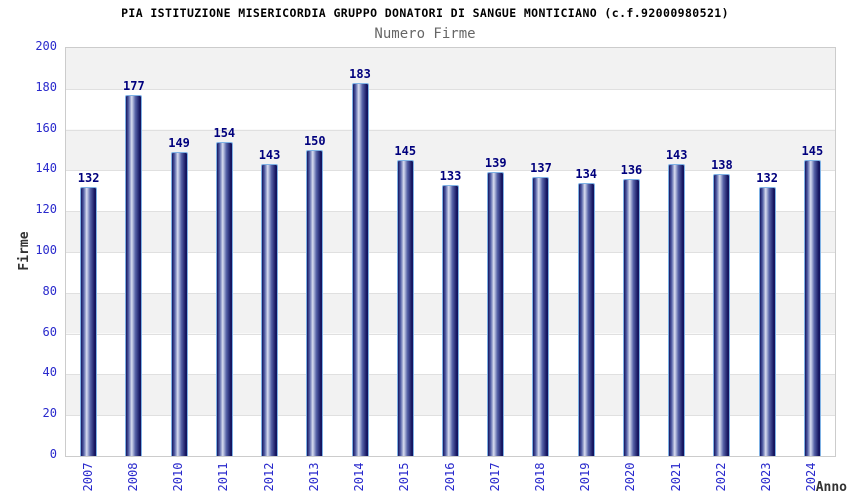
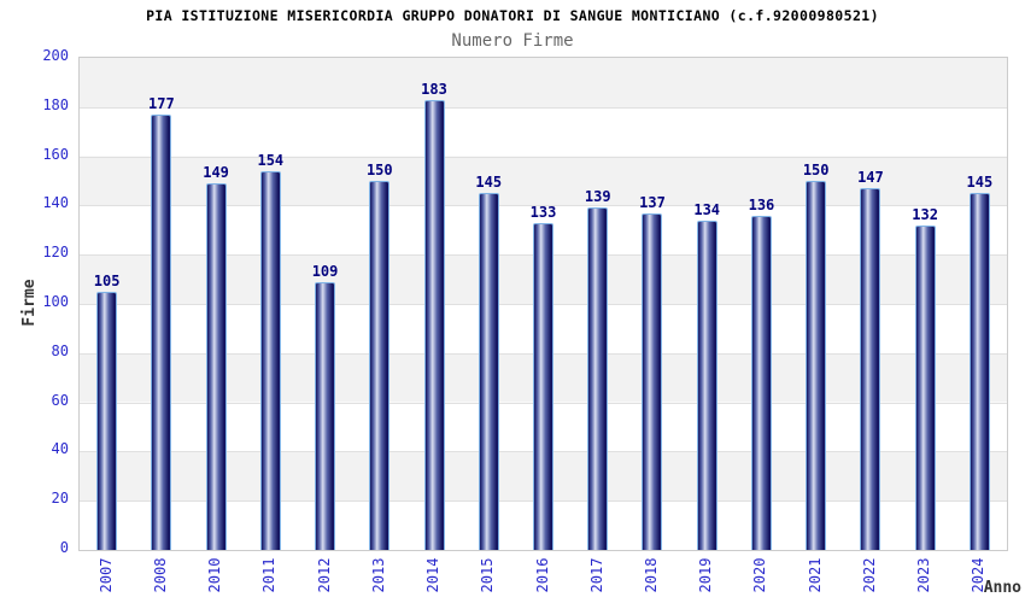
2007: 132 -> 105
2012: 143 -> 109
2021: 143 -> 150
2022: 138 -> 147
